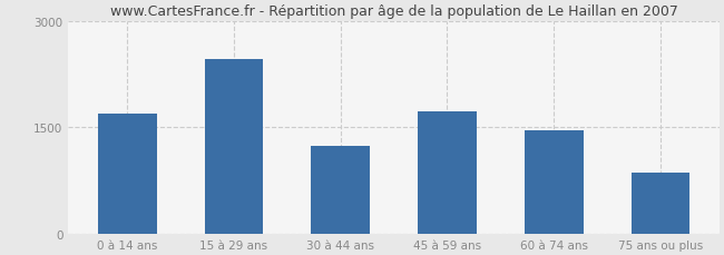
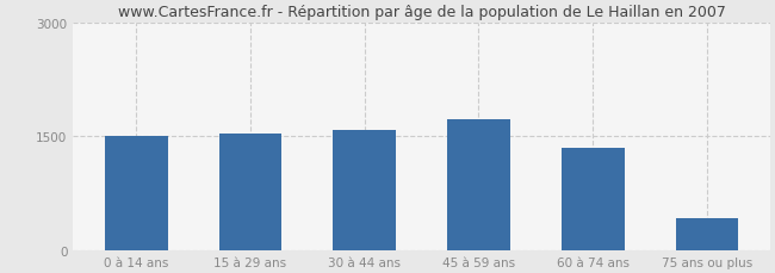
0 à 14 ans: 1700 -> 1510
15 à 29 ans: 2460 -> 1530
30 à 44 ans: 1240 -> 1590
60 à 74 ans: 1460 -> 1350
75 ans ou plus: 860 -> 420
